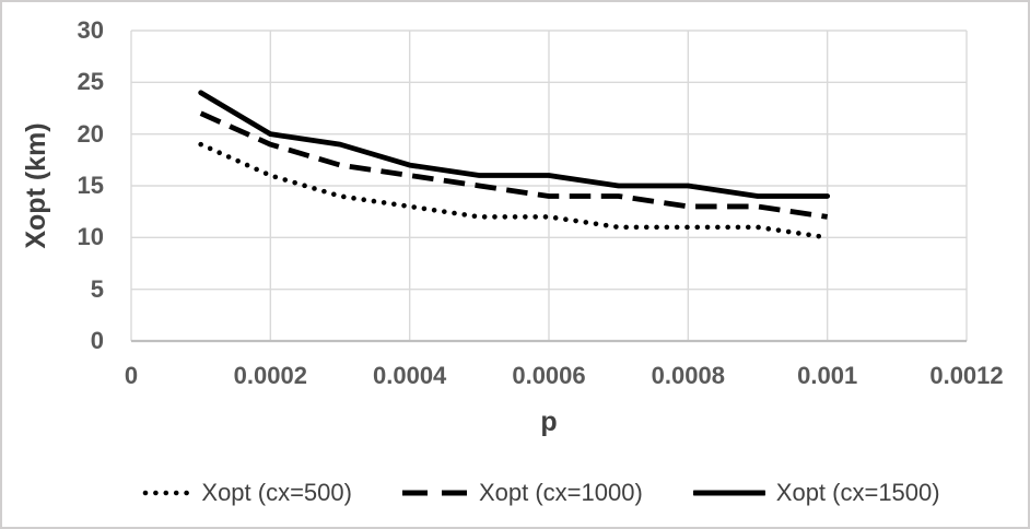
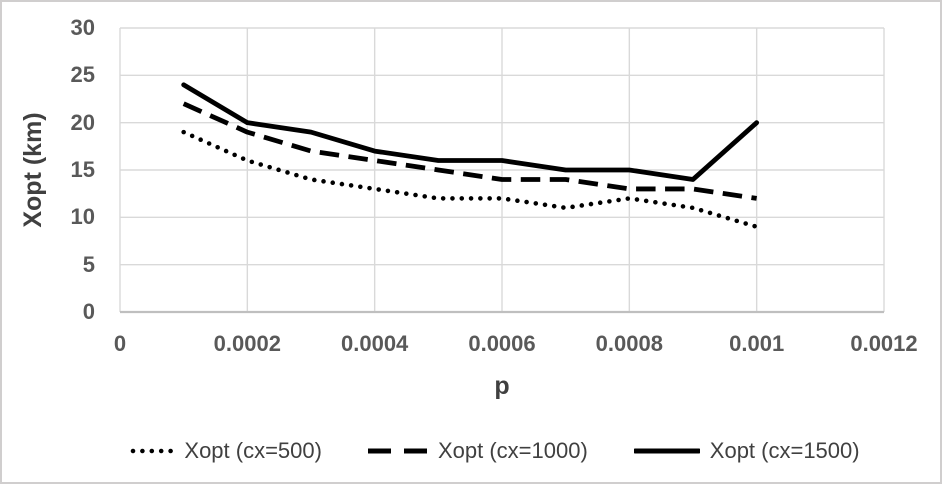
Xopt (cx=500)/0.0008: 11 -> 12
Xopt (cx=500)/0.001: 10 -> 9
Xopt (cx=1500)/0.001: 14 -> 20
